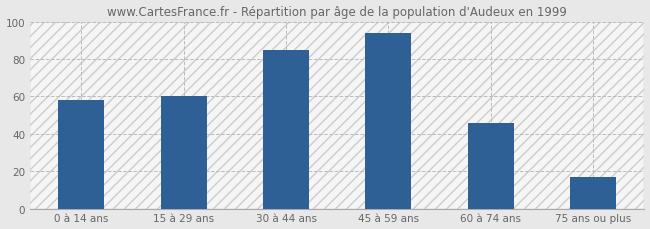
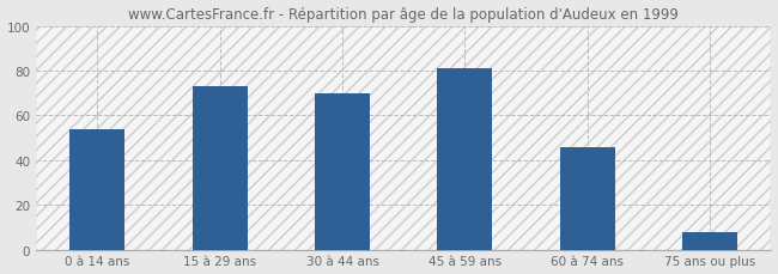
0 à 14 ans: 58 -> 54
15 à 29 ans: 60 -> 73
30 à 44 ans: 85 -> 70
45 à 59 ans: 94 -> 81
75 ans ou plus: 17 -> 8
